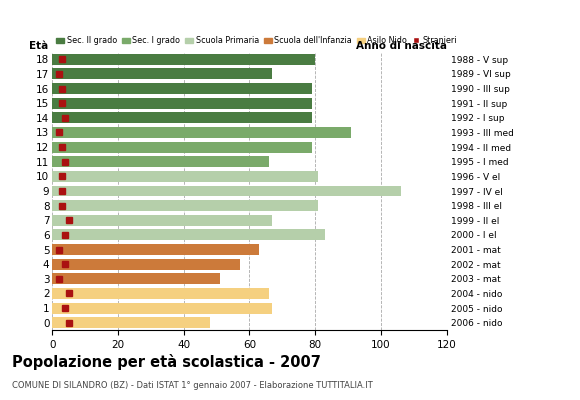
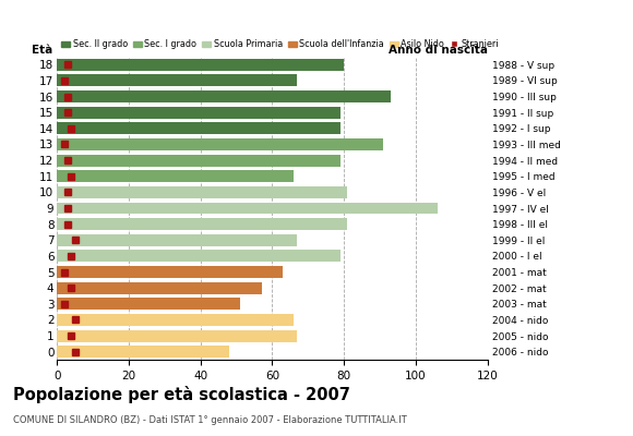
16: 79 -> 93
6: 83 -> 79
